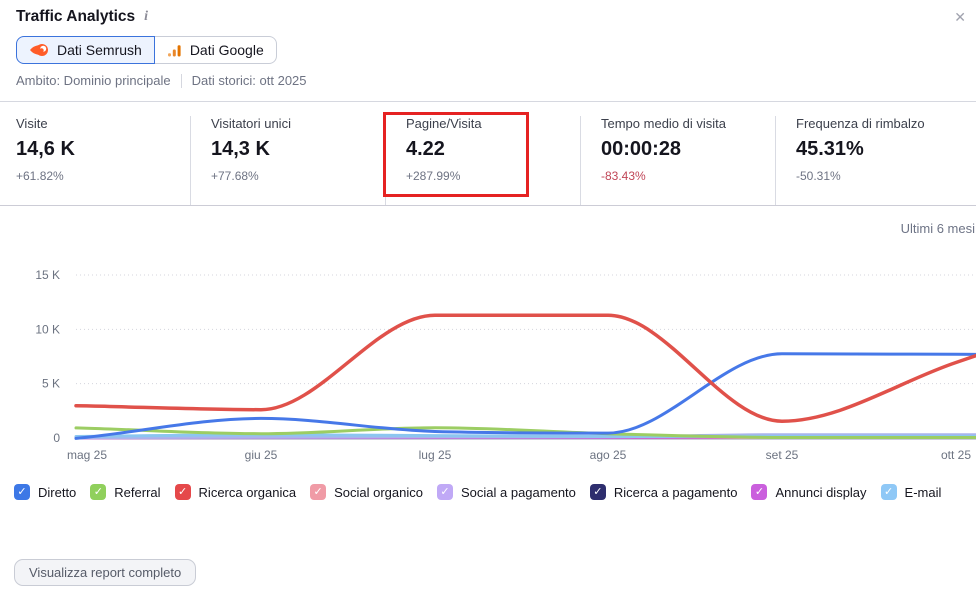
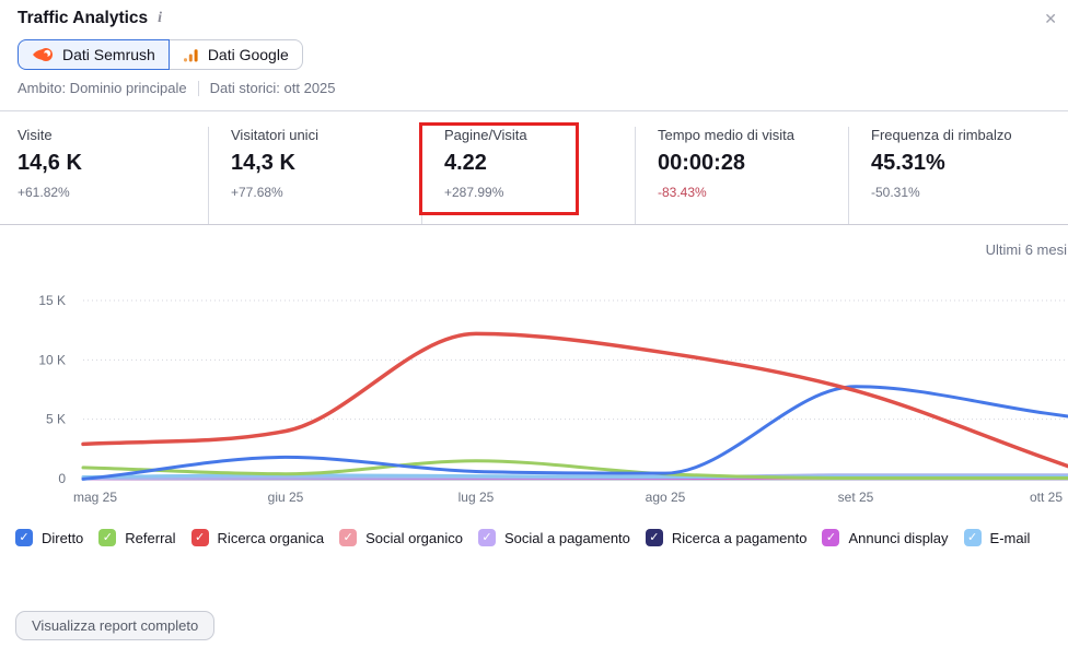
Ricerca organica/giu 25: 2.6K -> 4.0K
Referral/lug 25: 0.9K -> 1.5K
Ricerca organica/lug 25: 11.3K -> 12.2K
Ricerca organica/ago 25: 11.3K -> 10.6K
Ricerca organica/set 25: 1.6K -> 7.4K
Diretto/ott 25: 7.7K -> 5.5K
Ricerca organica/ott 25: 7.0K -> 1.7K
